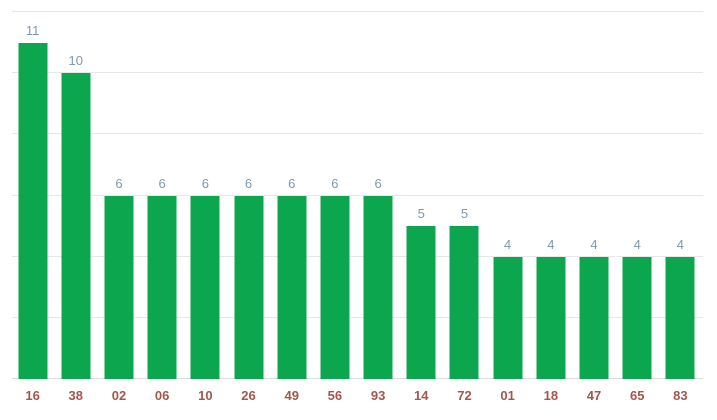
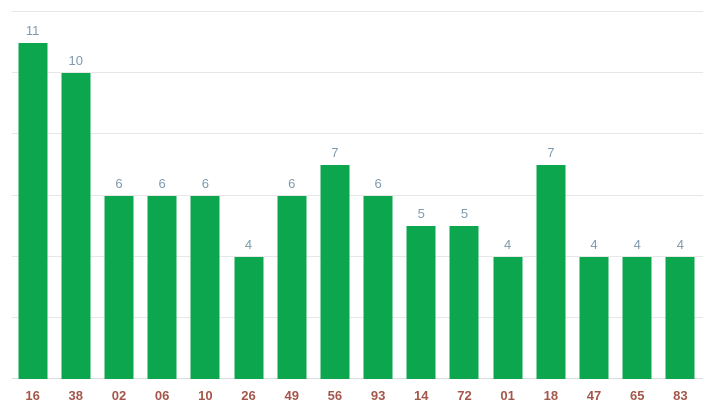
26: 6 -> 4
56: 6 -> 7
18: 4 -> 7
